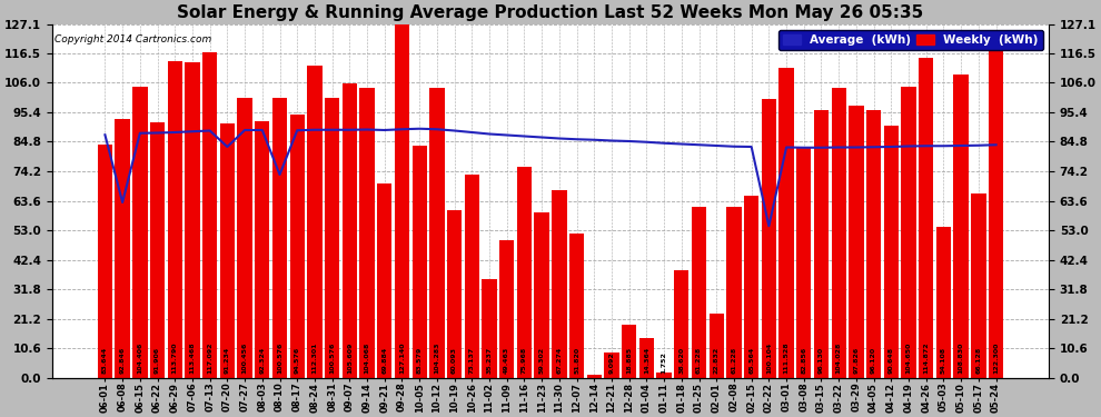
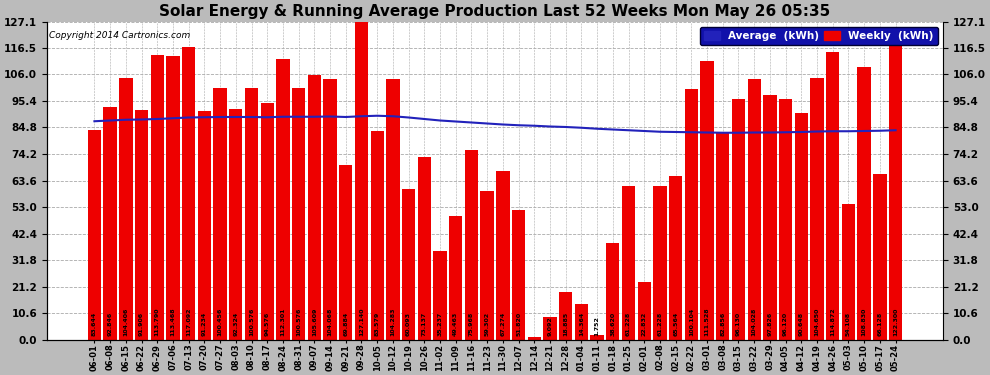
Average (kWh)/06-08: 63.0 -> 87.6
Average (kWh)/07-20: 83.0 -> 88.9
Average (kWh)/08-10: 73.0 -> 89.0
Average (kWh)/02-22: 54.5 -> 82.9
